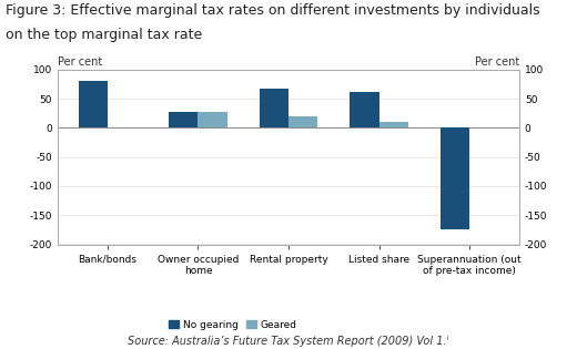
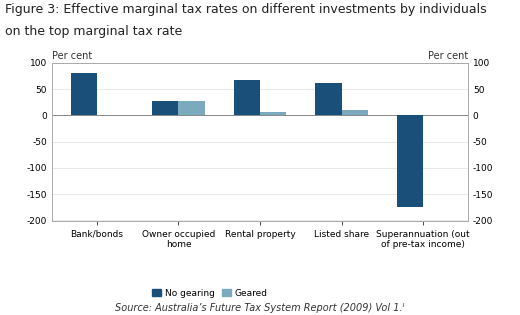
Geared/Rental property: 20 -> 6
